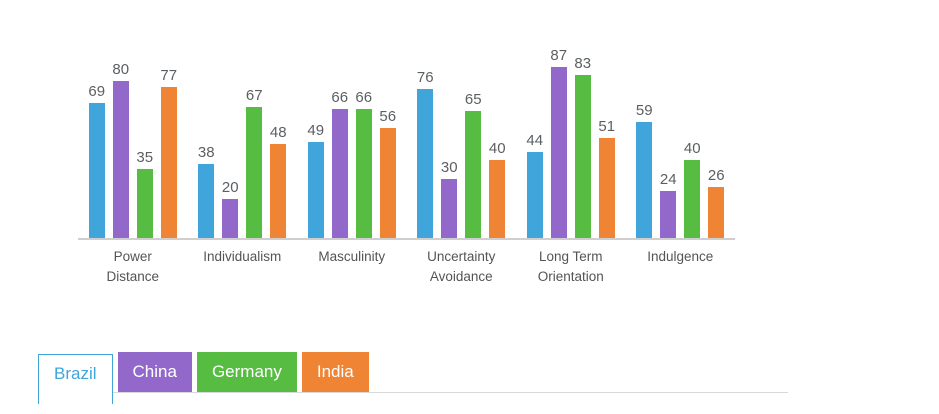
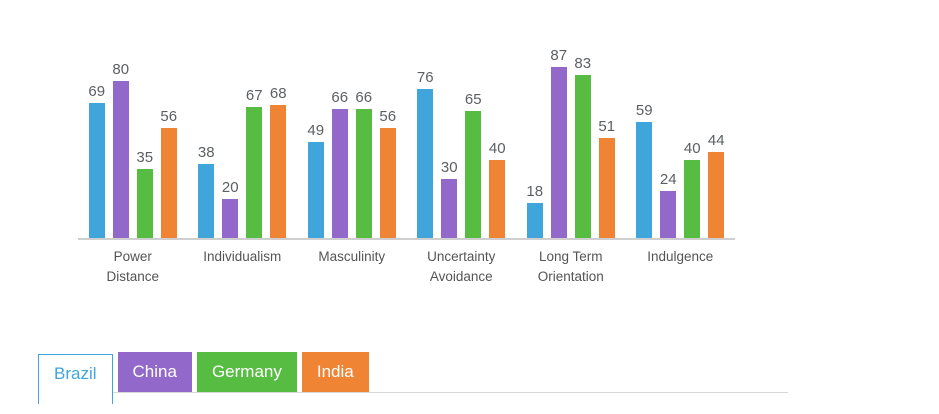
India/Power Distance: 77 -> 56
India/Individualism: 48 -> 68
Brazil/Long Term Orientation: 44 -> 18
India/Indulgence: 26 -> 44
